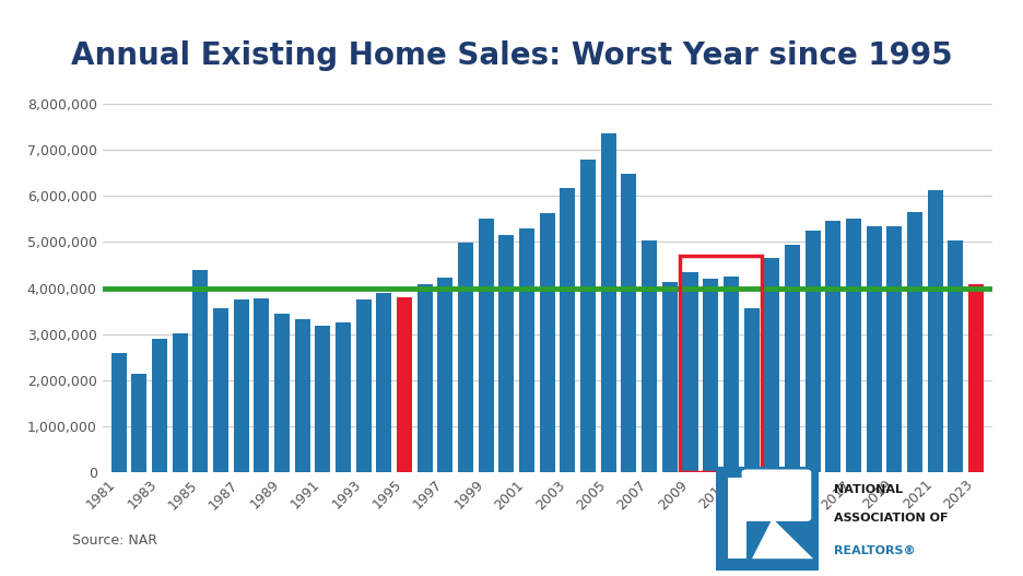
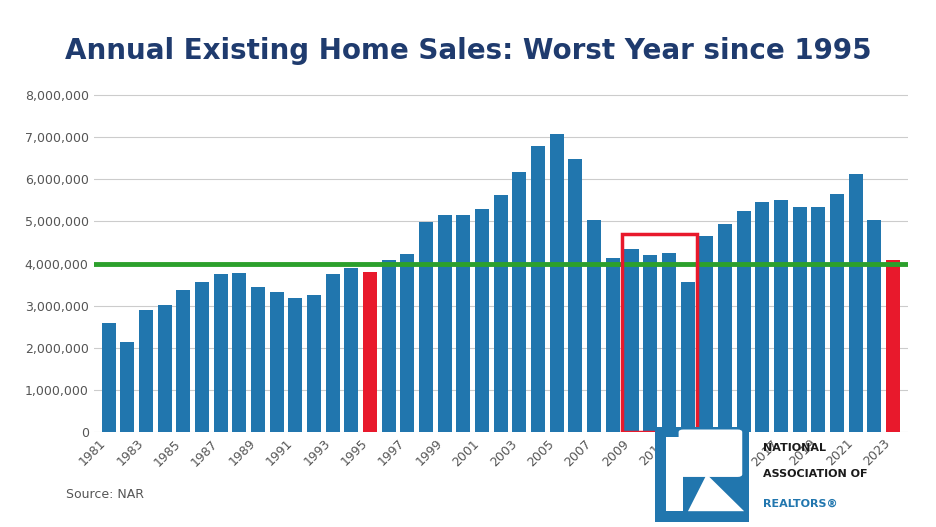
1985: 4,400,000 -> 3,380,000
1999: 5,500,000 -> 5,150,000
2005: 7,350,000 -> 7,080,000
